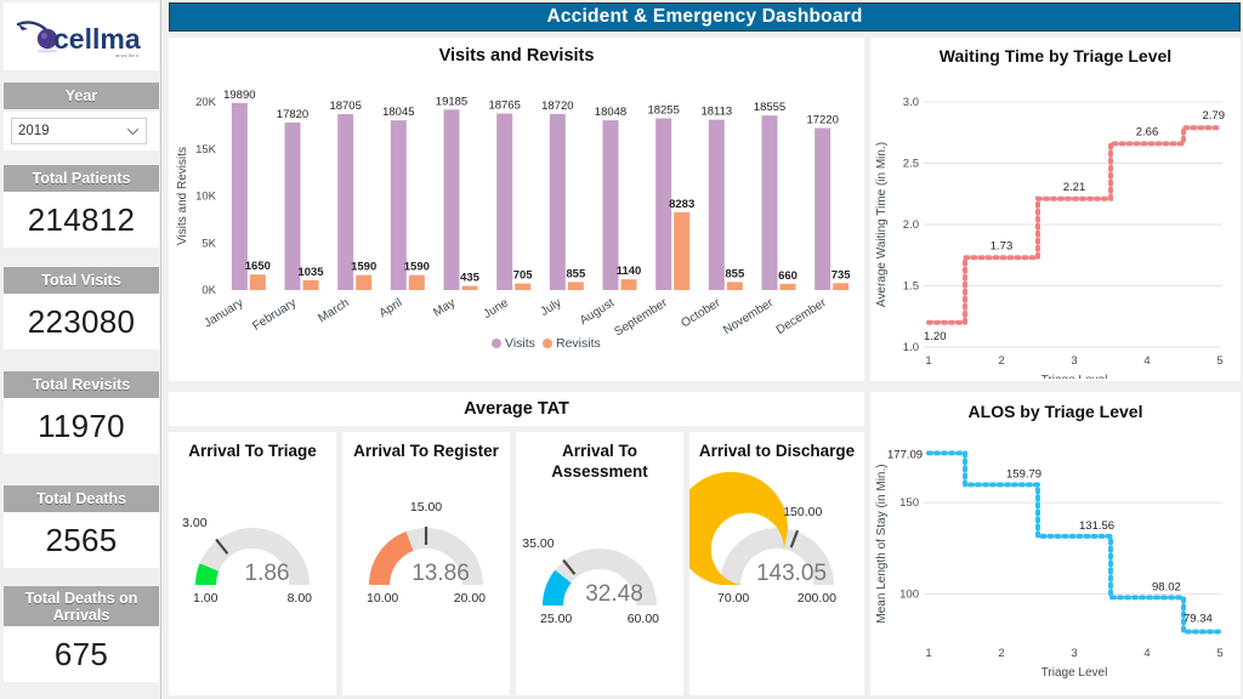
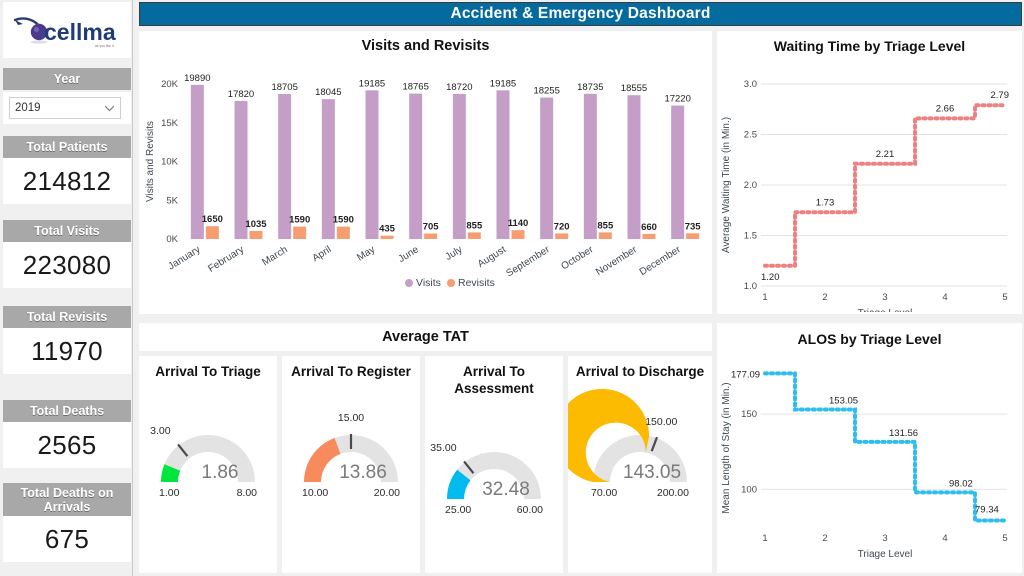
Visits and Revisits/Visits/August: 18048 -> 19185
Visits and Revisits/Revisits/September: 8283 -> 720
Visits and Revisits/Visits/October: 18113 -> 18735
ALOS by Triage Level/2: 159.79 -> 153.05
